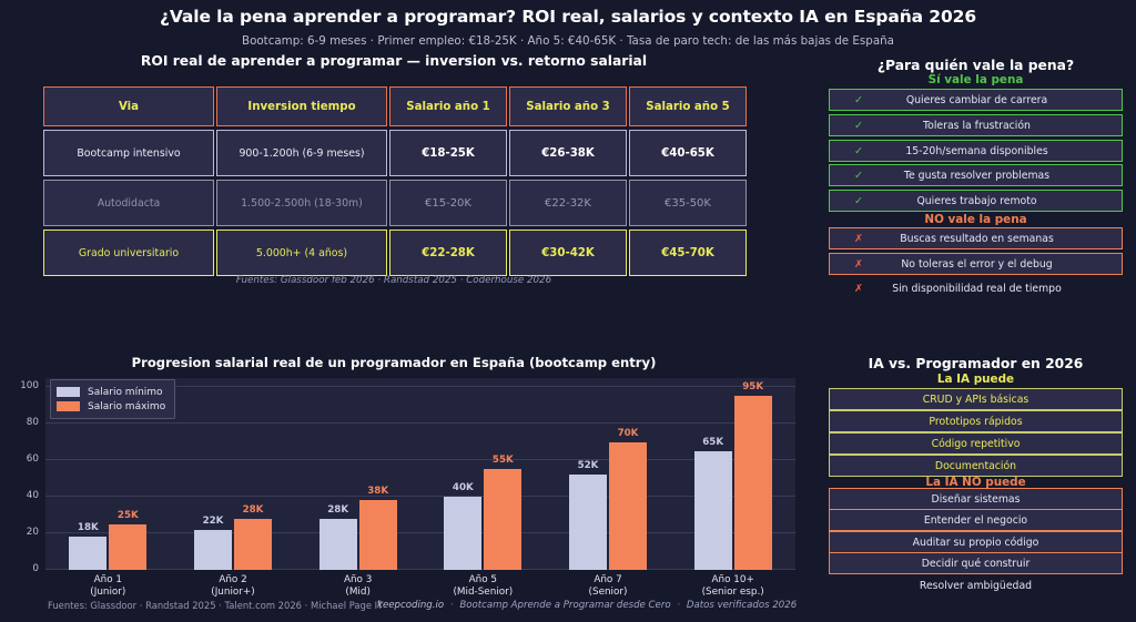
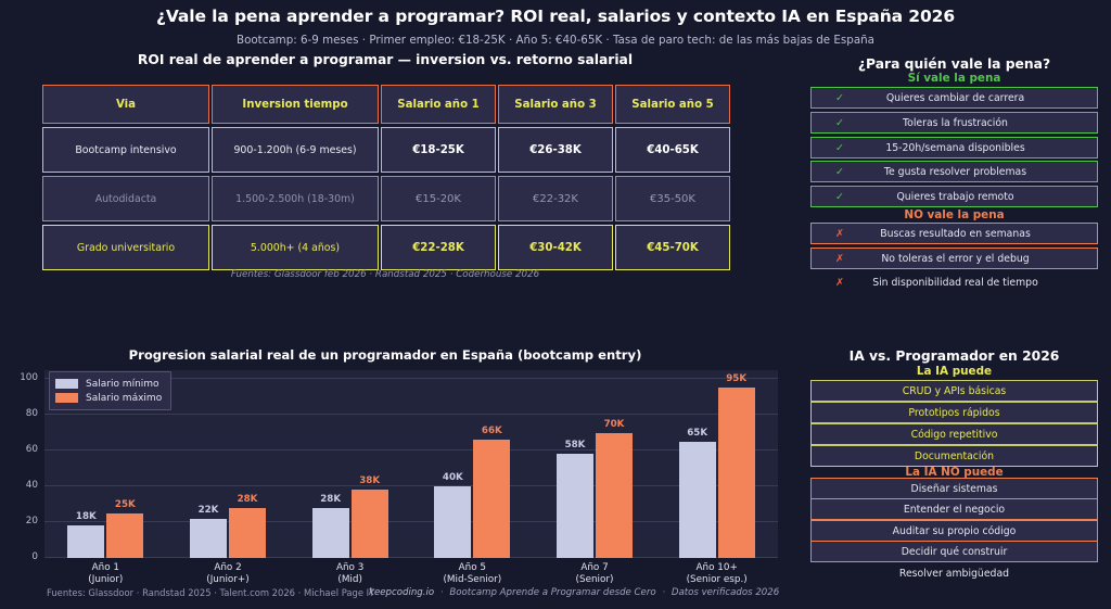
Salario máximo/Año 5 (Mid-Senior): 55K -> 66K
Salario mínimo/Año 7 (Senior): 52K -> 58K
